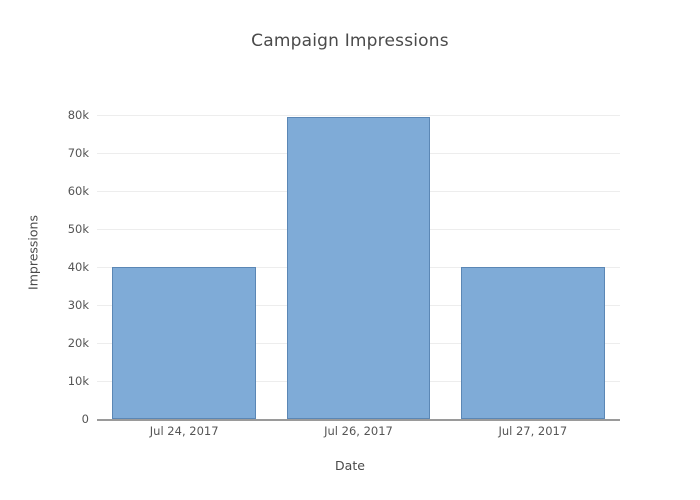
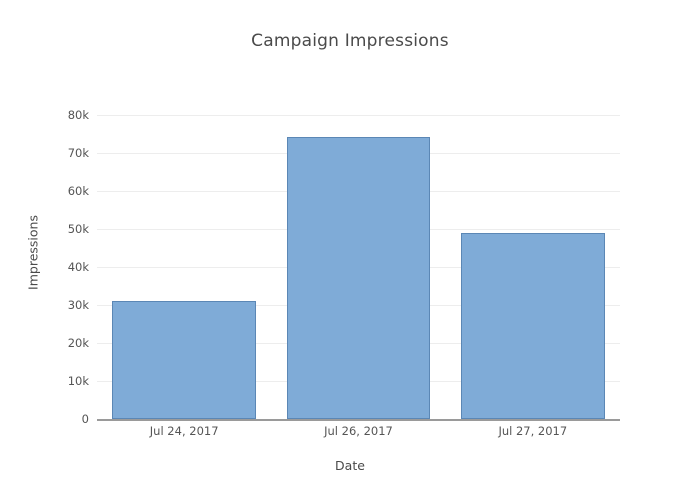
Jul 24, 2017: 40k -> 31k
Jul 26, 2017: 79k -> 74k
Jul 27, 2017: 40k -> 49k
